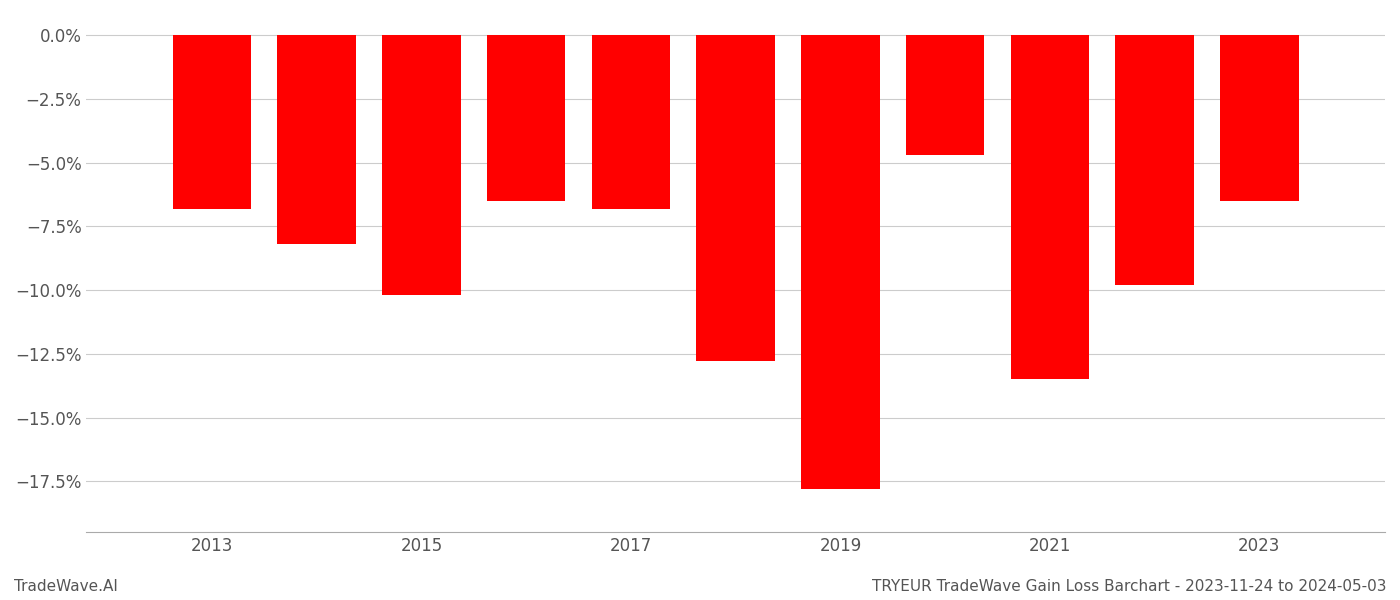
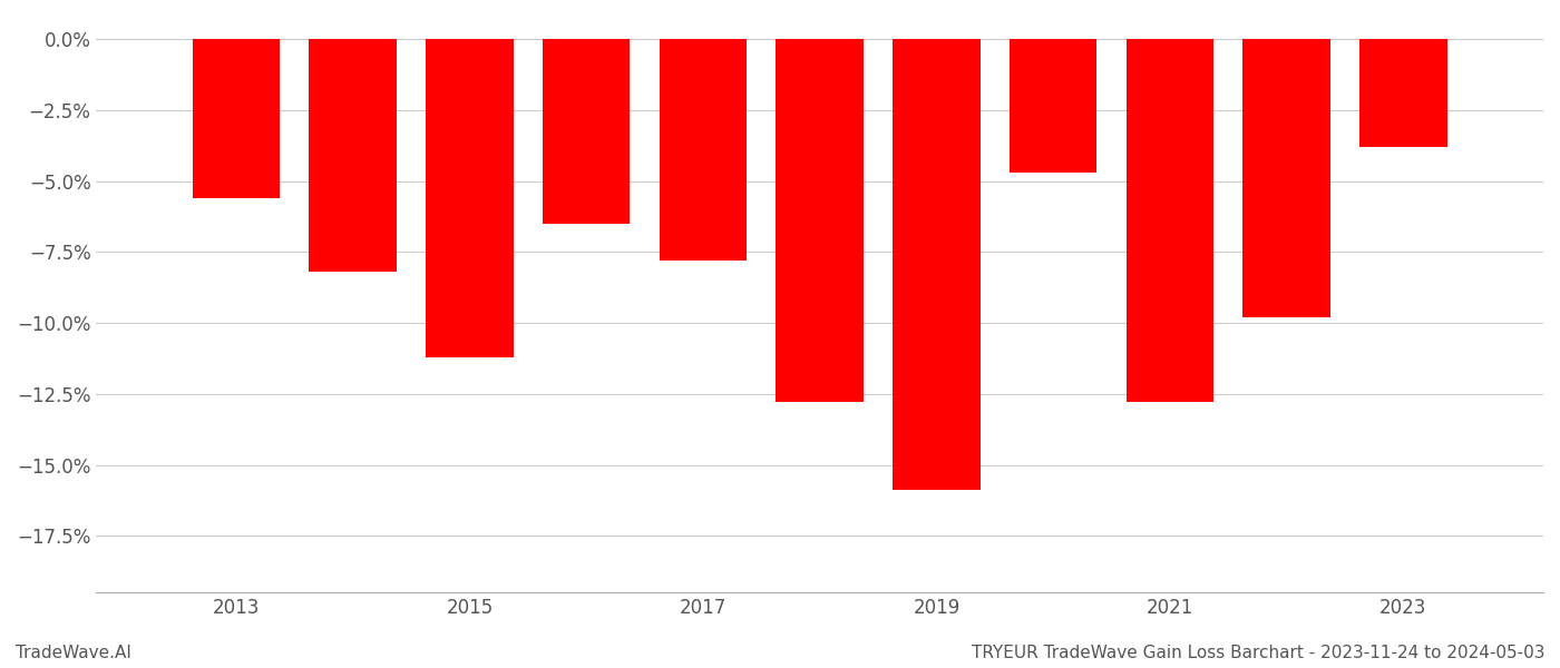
2013: -6.8% -> -5.6%
2015: -10.2% -> -11.2%
2017: -6.8% -> -7.8%
2019: -17.8% -> -15.9%
2021: -13.5% -> -12.8%
2023: -6.5% -> -3.8%
